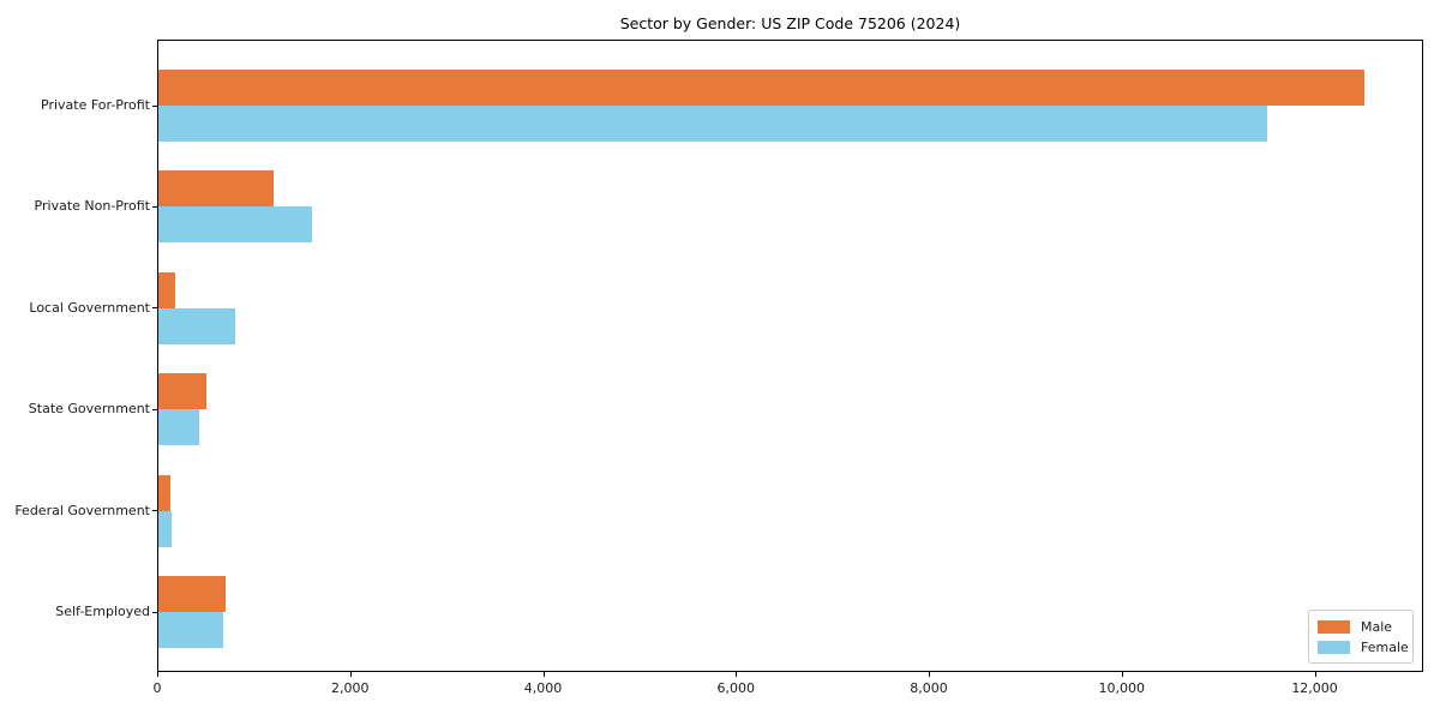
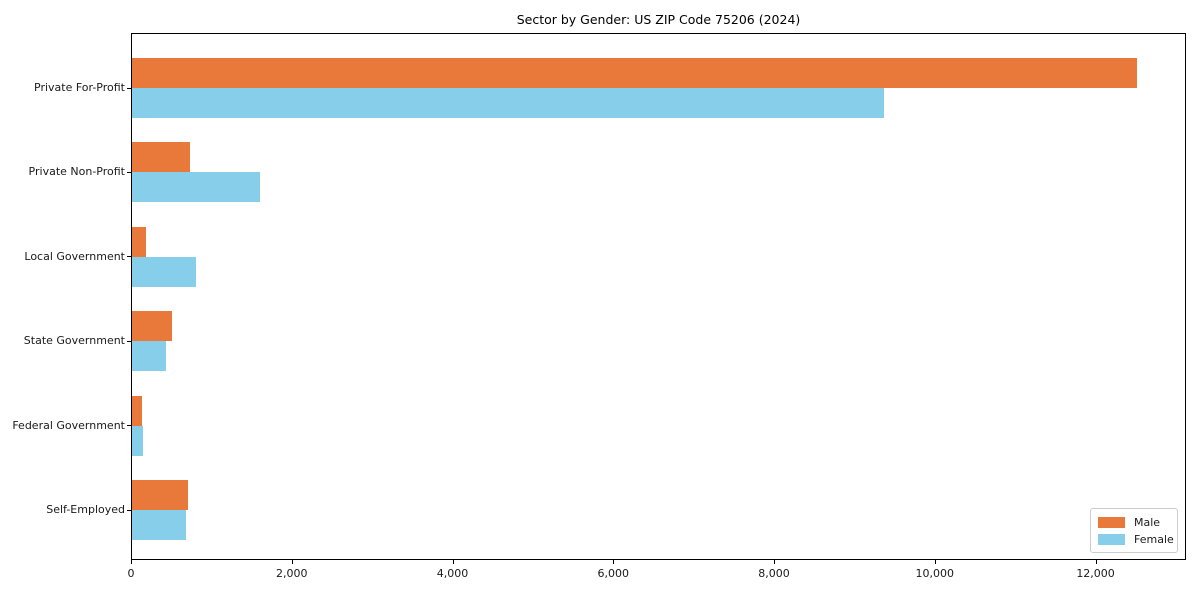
Female/Private For-Profit: 11500 -> 9400
Male/Private Non-Profit: 1200 -> 700
